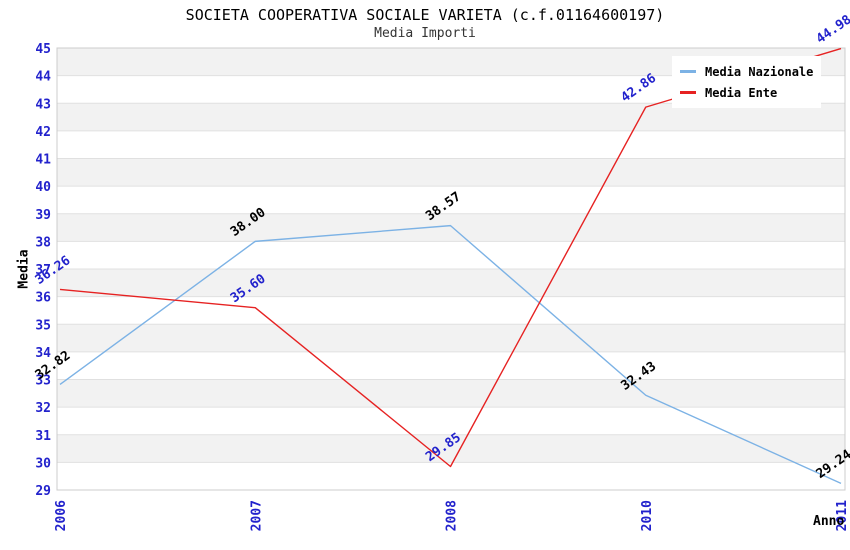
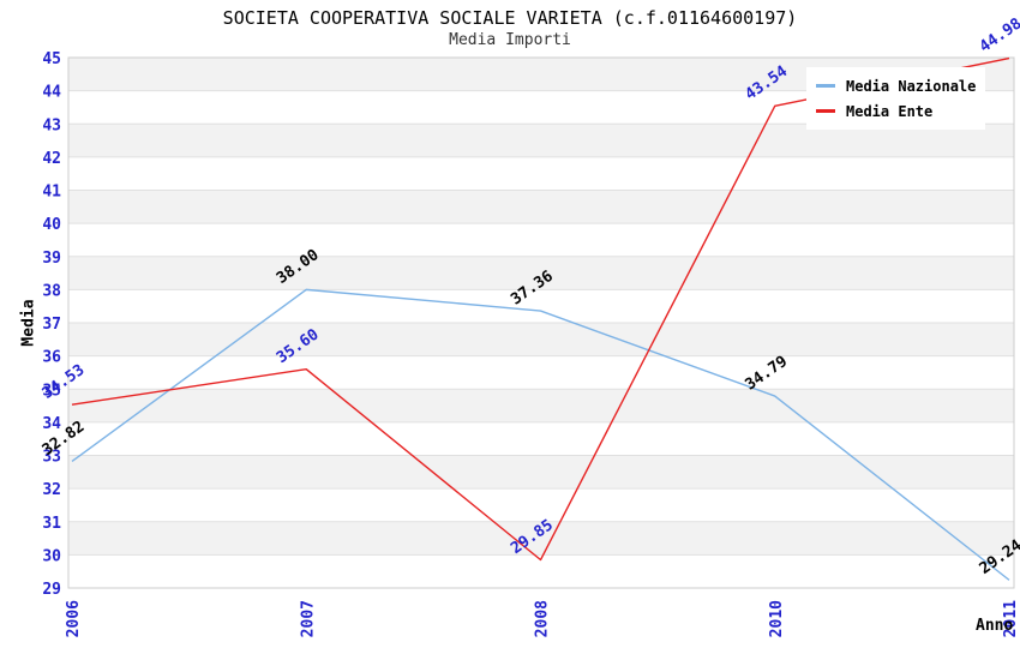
Media Ente/2006: 36.26 -> 34.53
Media Nazionale/2008: 38.57 -> 37.36
Media Nazionale/2010: 32.43 -> 34.79
Media Ente/2010: 42.86 -> 43.54
